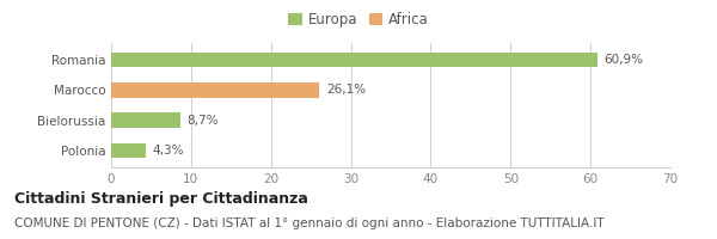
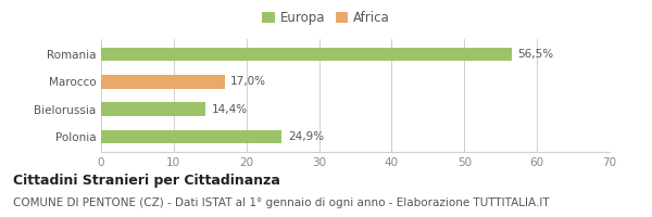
Romania: 60,9% -> 56,5%
Marocco: 26,1% -> 17,0%
Bielorussia: 8,7% -> 14,4%
Polonia: 4,3% -> 24,9%
